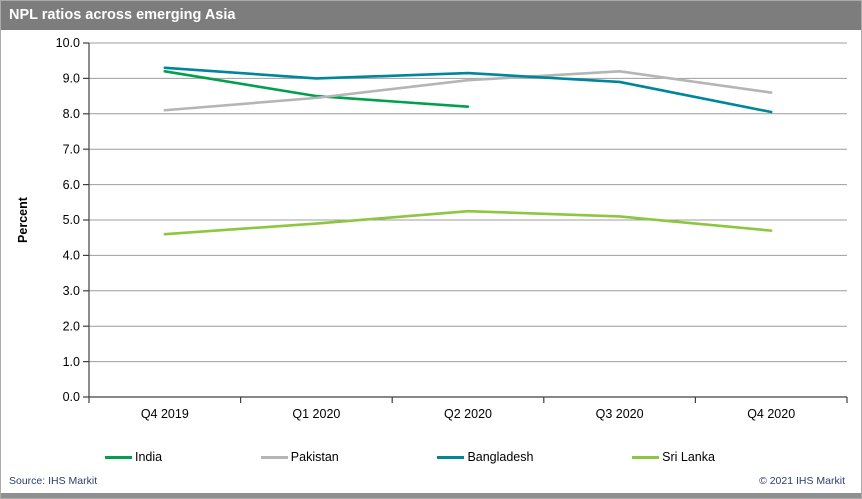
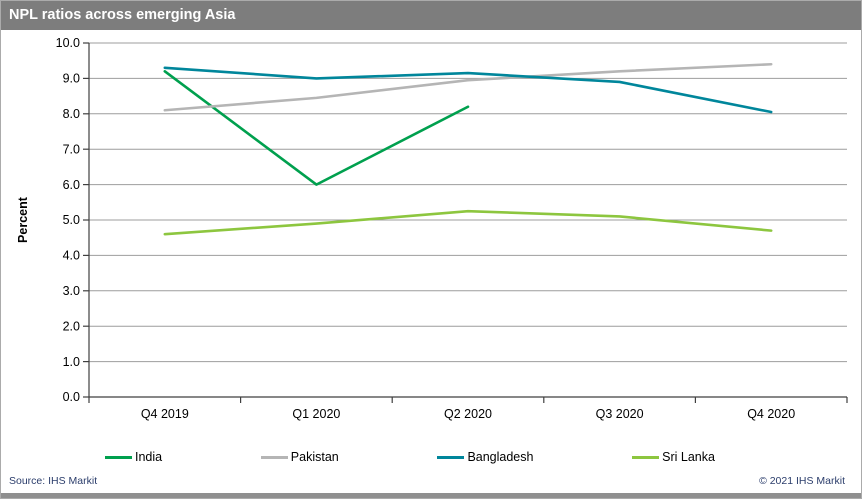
India/Q1 2020: 8.5 -> 6.0
Pakistan/Q4 2020: 8.6 -> 9.4
